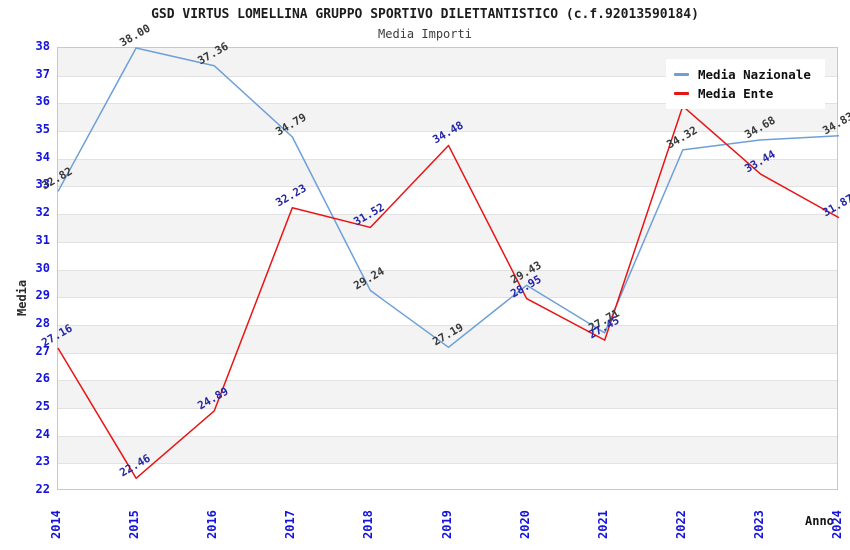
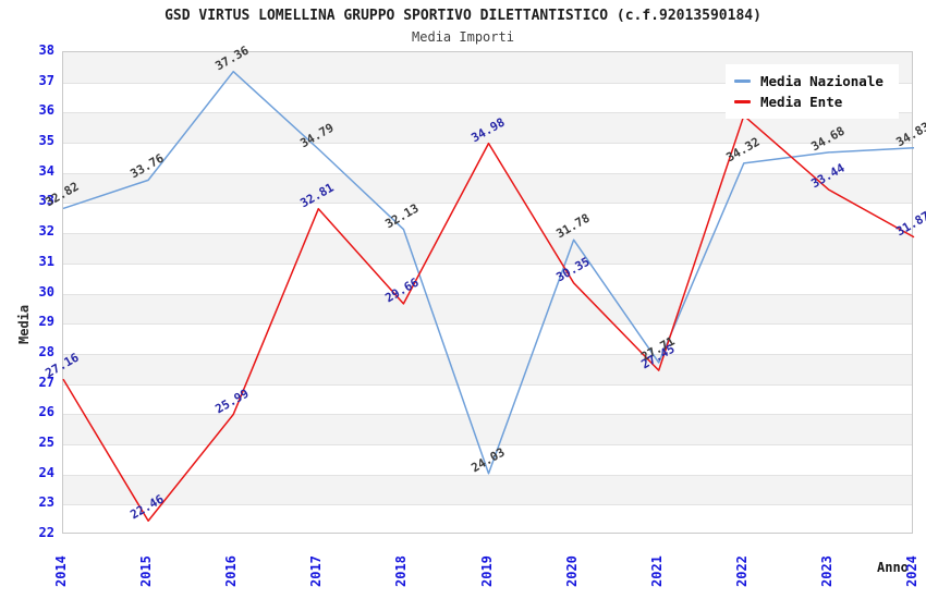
Media Nazionale/2015: 38.00 -> 33.76
Media Ente/2016: 24.89 -> 25.99
Media Ente/2017: 32.23 -> 32.81
Media Nazionale/2018: 29.24 -> 32.13
Media Ente/2018: 31.52 -> 29.66
Media Nazionale/2019: 27.19 -> 24.03
Media Ente/2019: 34.48 -> 34.98
Media Nazionale/2020: 29.43 -> 31.78
Media Ente/2020: 28.95 -> 30.35
